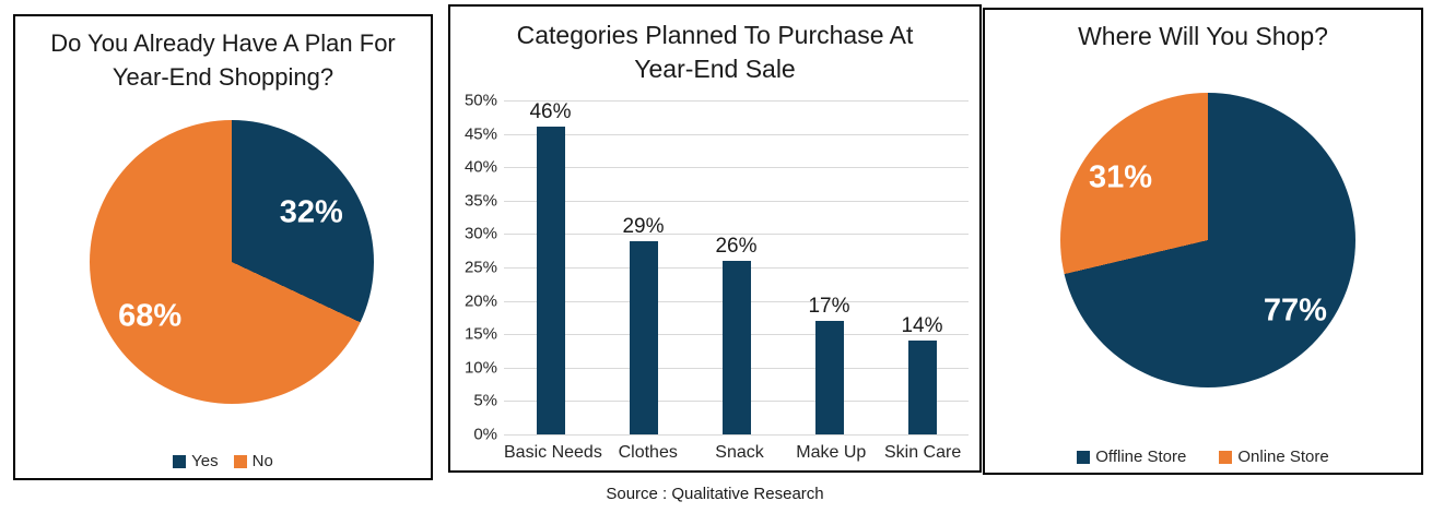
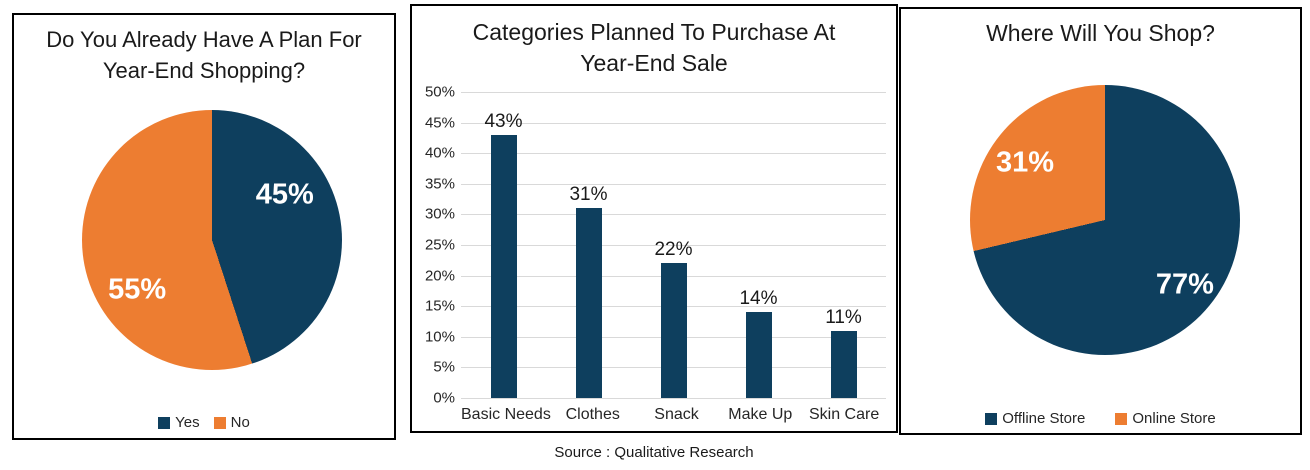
Do You Already Have A Plan For Year-End Shopping?/Yes: 32% -> 45%
Do You Already Have A Plan For Year-End Shopping?/No: 68% -> 55%
Categories Planned To Purchase At Year-End Sale/Basic Needs: 46% -> 43%
Categories Planned To Purchase At Year-End Sale/Clothes: 29% -> 31%
Categories Planned To Purchase At Year-End Sale/Snack: 26% -> 22%
Categories Planned To Purchase At Year-End Sale/Make Up: 17% -> 14%
Categories Planned To Purchase At Year-End Sale/Skin Care: 14% -> 11%
